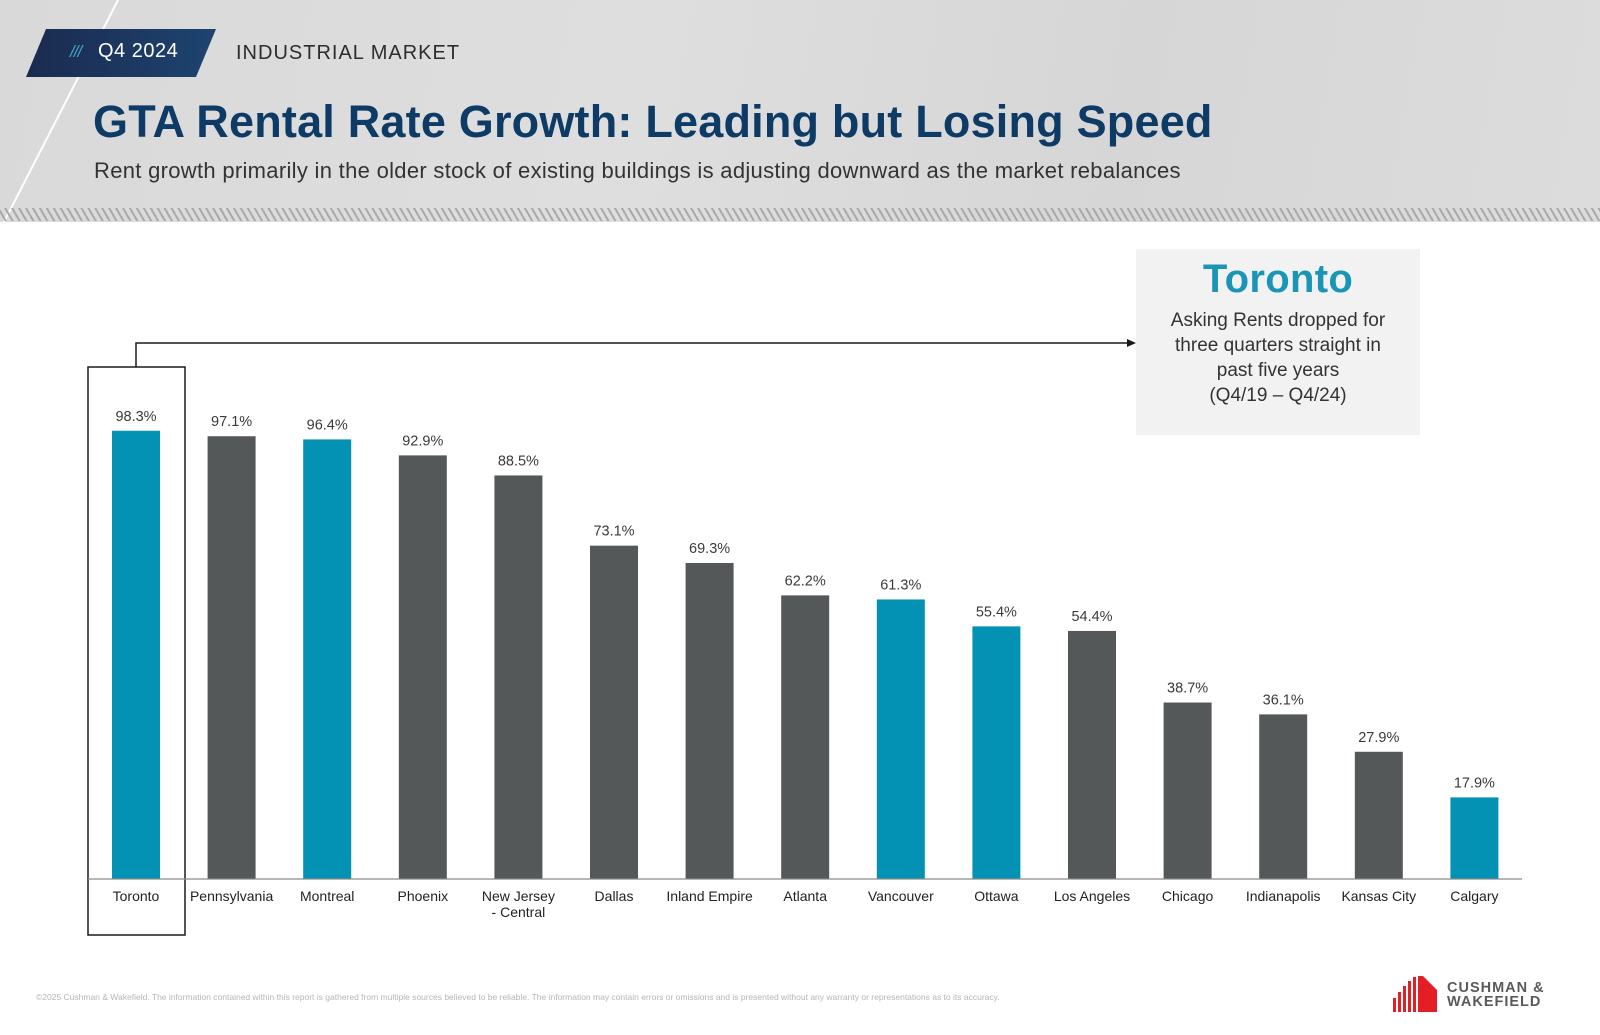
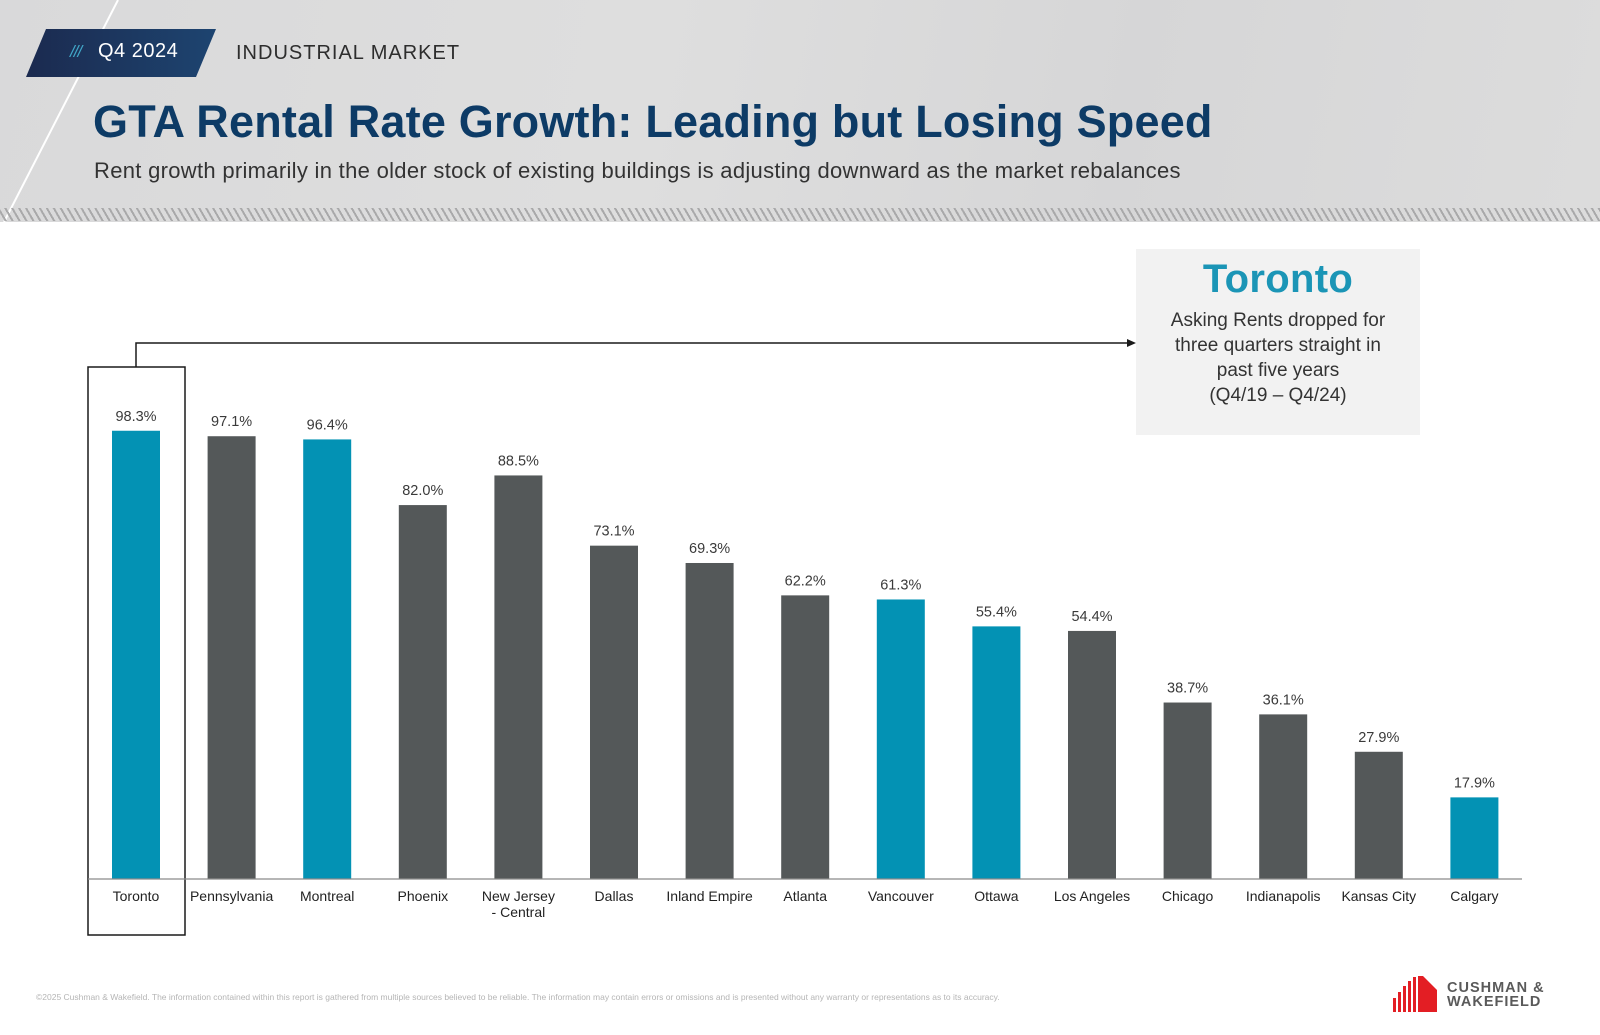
Phoenix: 92.9% -> 82.0%
